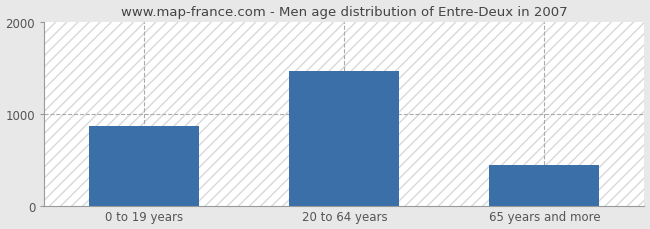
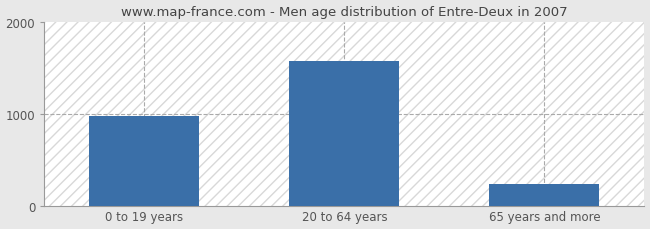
0 to 19 years: 860 -> 980
20 to 64 years: 1460 -> 1580
65 years and more: 440 -> 230
